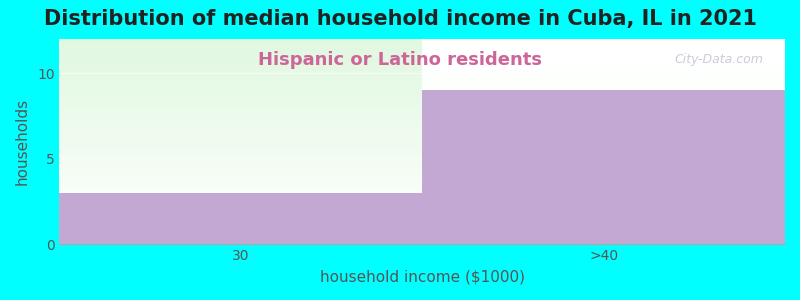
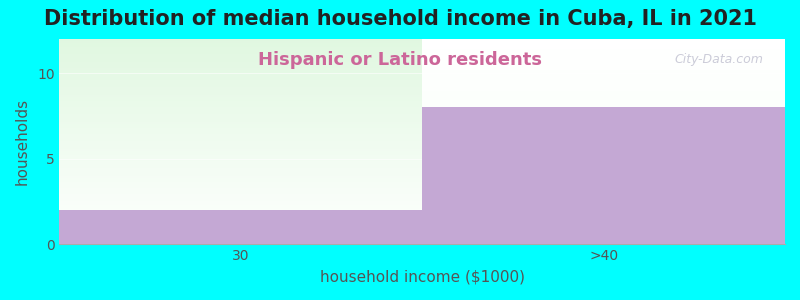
30: 3 -> 2
>40: 9 -> 8
